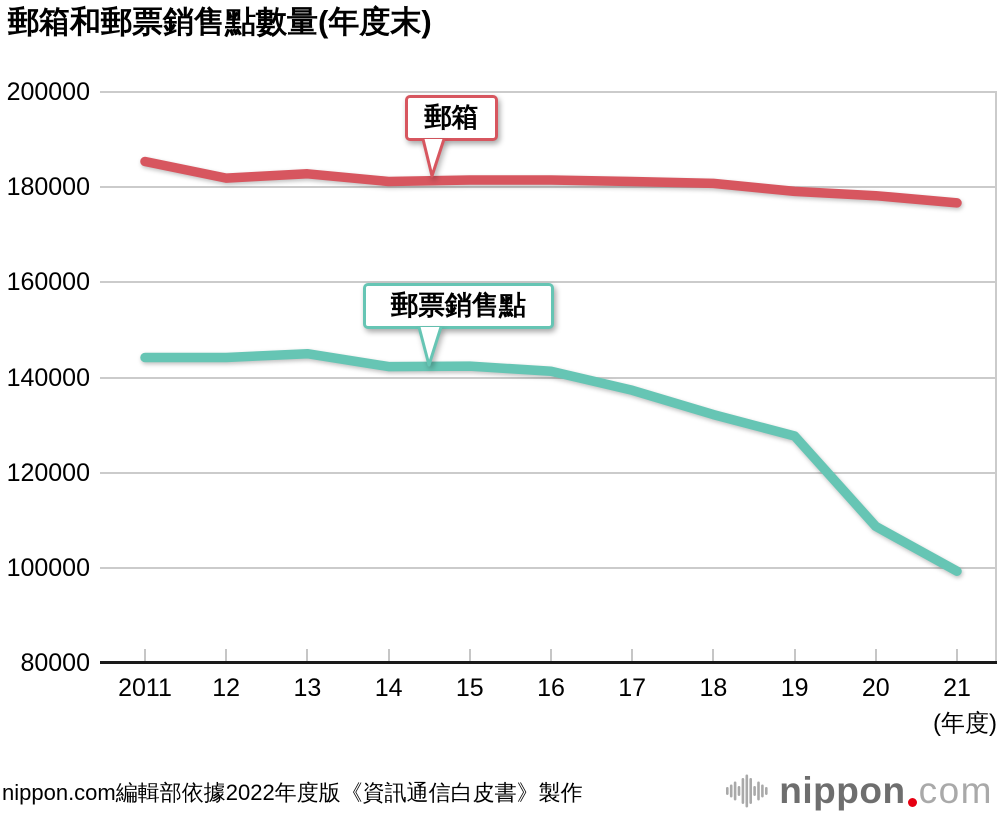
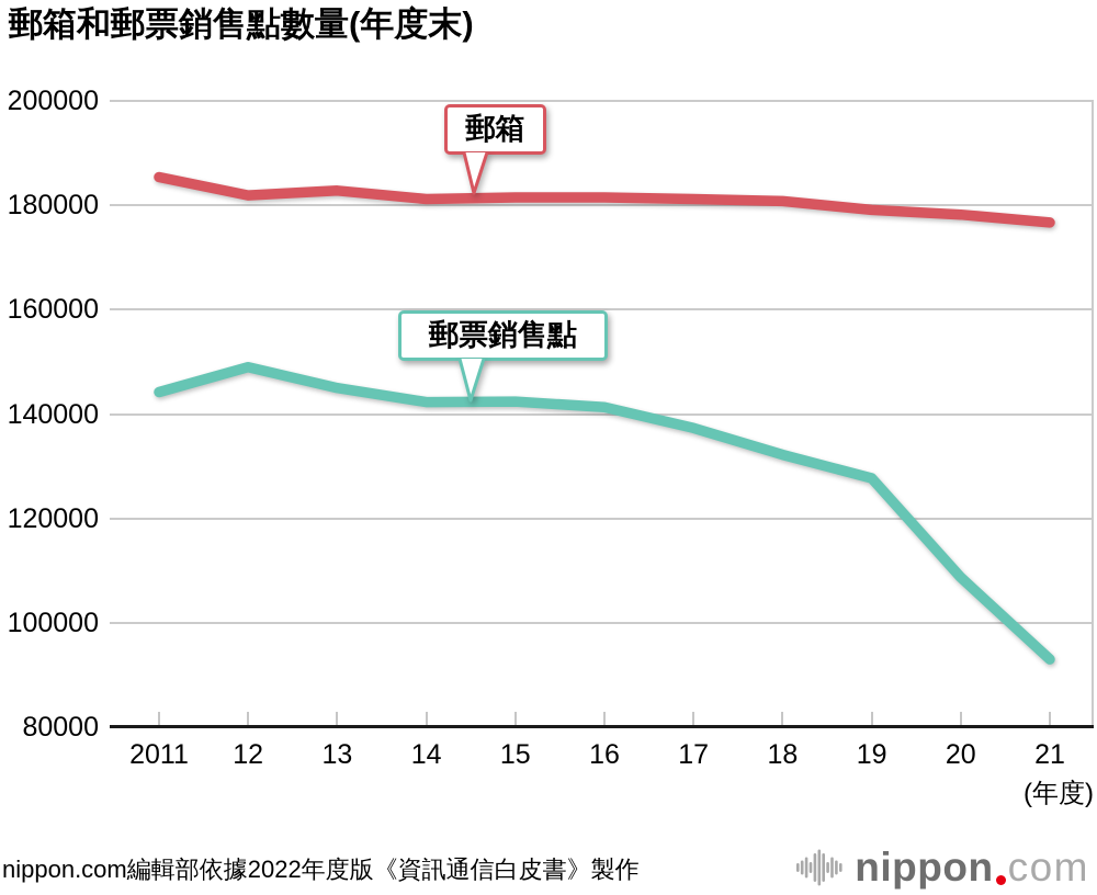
郵票銷售點/12: 144000 -> 149000
郵票銷售點/21: 99000 -> 93000
